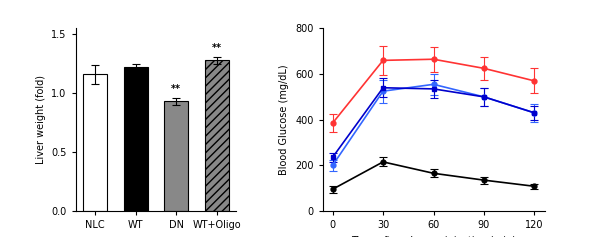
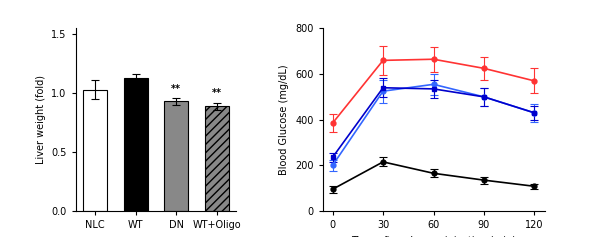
NLC: 1.16 -> 1.03
WT: 1.22 -> 1.13
WT+Oligo: 1.28 -> 0.89
